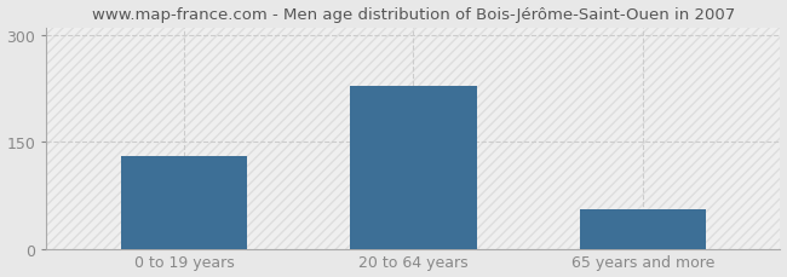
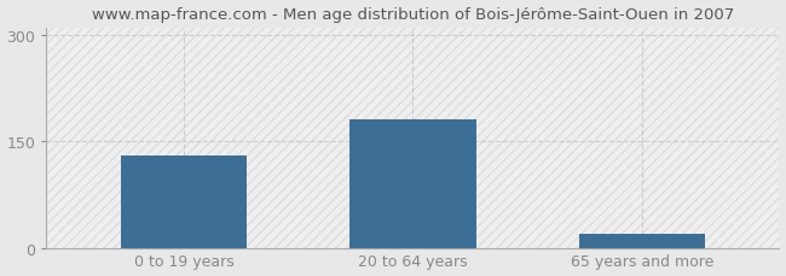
20 to 64 years: 228 -> 181
65 years and more: 56 -> 20
